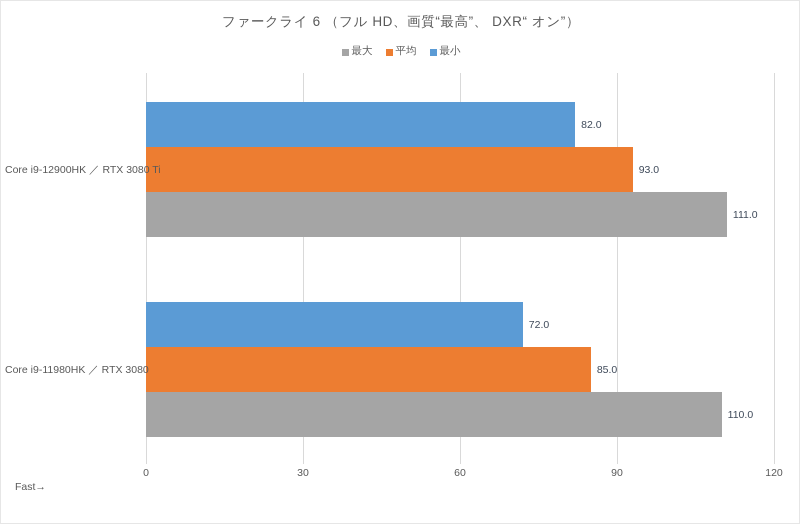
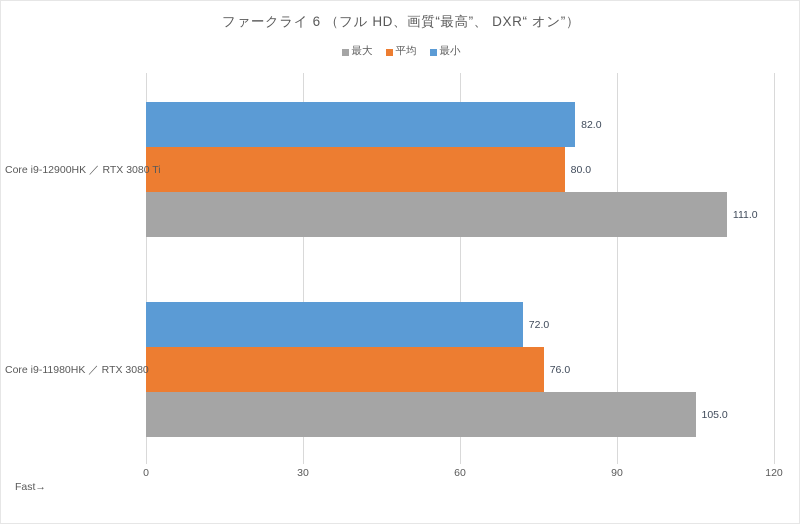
平均/Core i9-12900HK ／ RTX 3080 Ti: 93.0 -> 80.0
最大/Core i9-11980HK ／ RTX 3080: 110.0 -> 105.0
平均/Core i9-11980HK ／ RTX 3080: 85.0 -> 76.0
